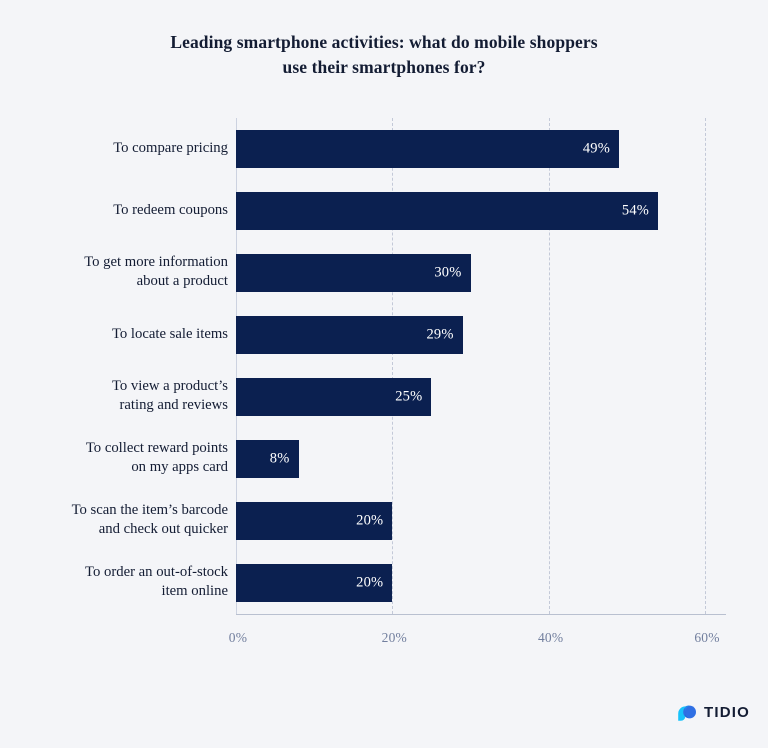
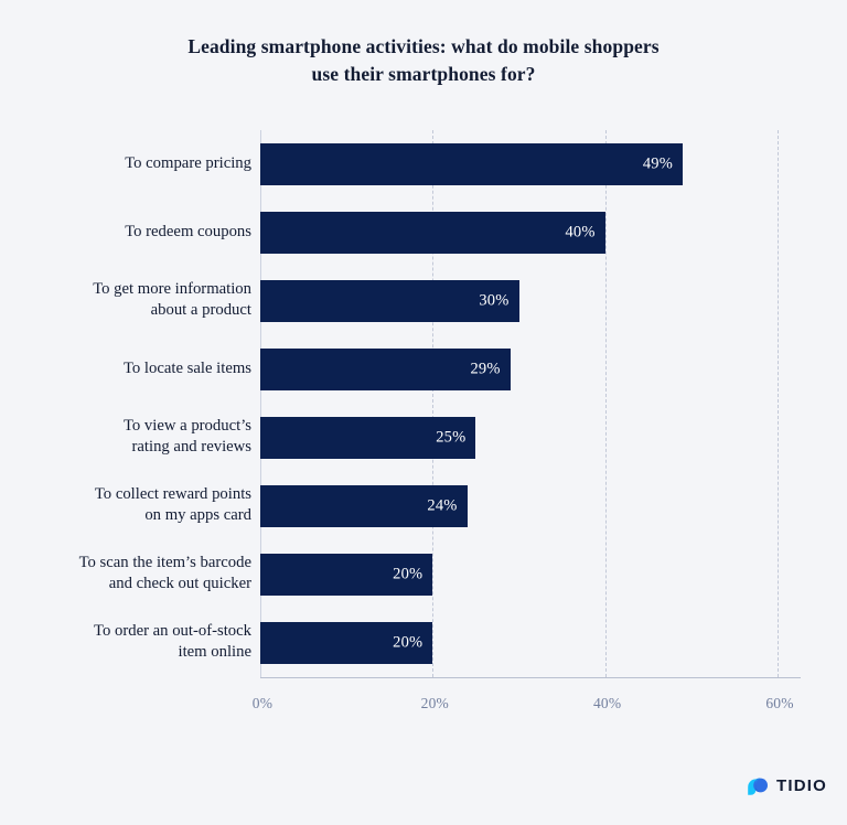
To redeem coupons: 54% -> 40%
To collect reward points on my apps card: 8% -> 24%
